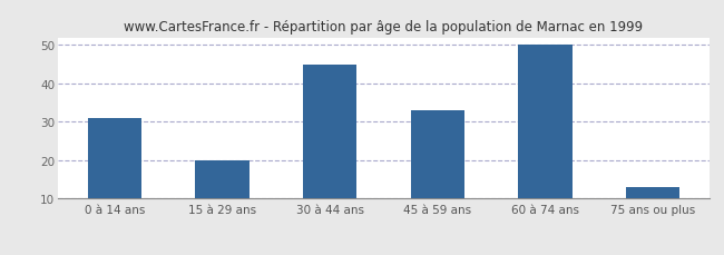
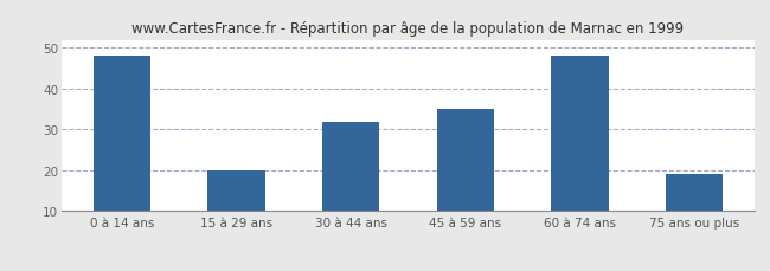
0 à 14 ans: 31 -> 48
30 à 44 ans: 45 -> 32
45 à 59 ans: 33 -> 35
60 à 74 ans: 50 -> 48
75 ans ou plus: 13 -> 19
